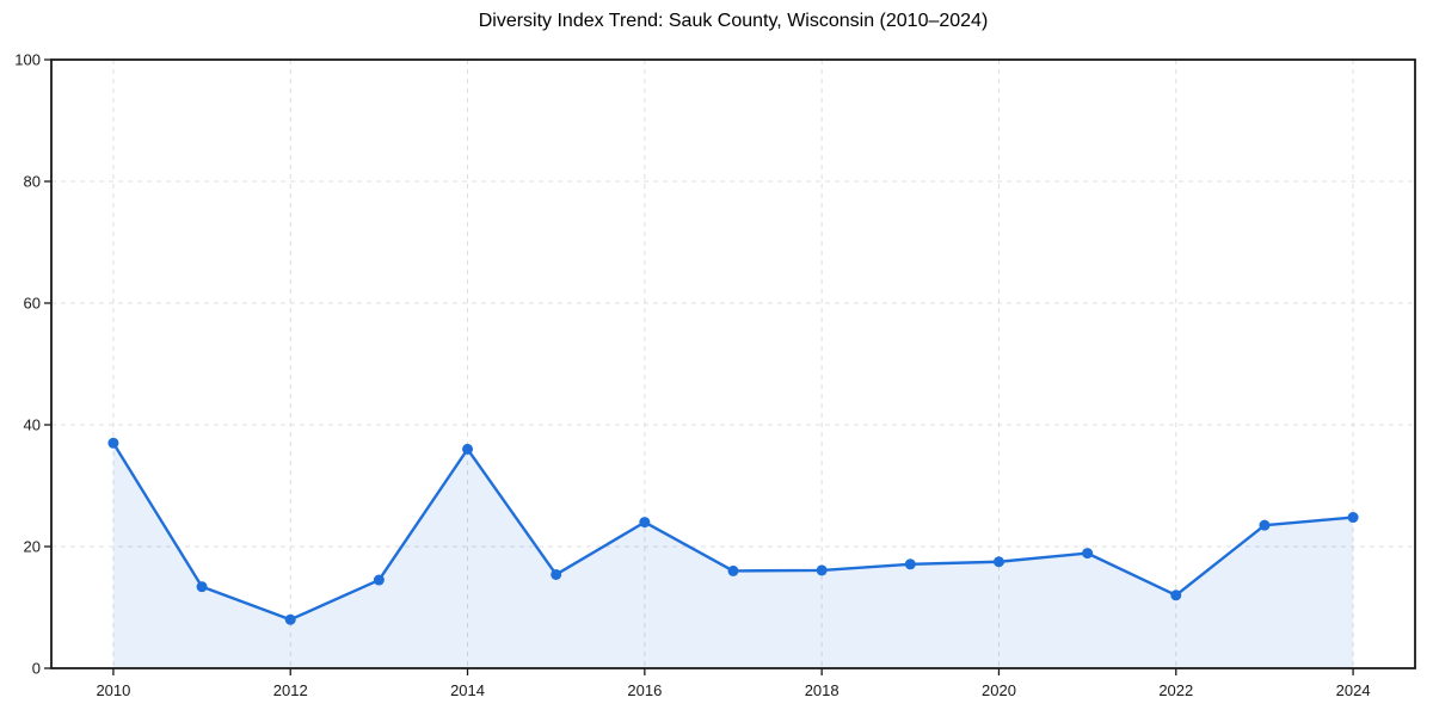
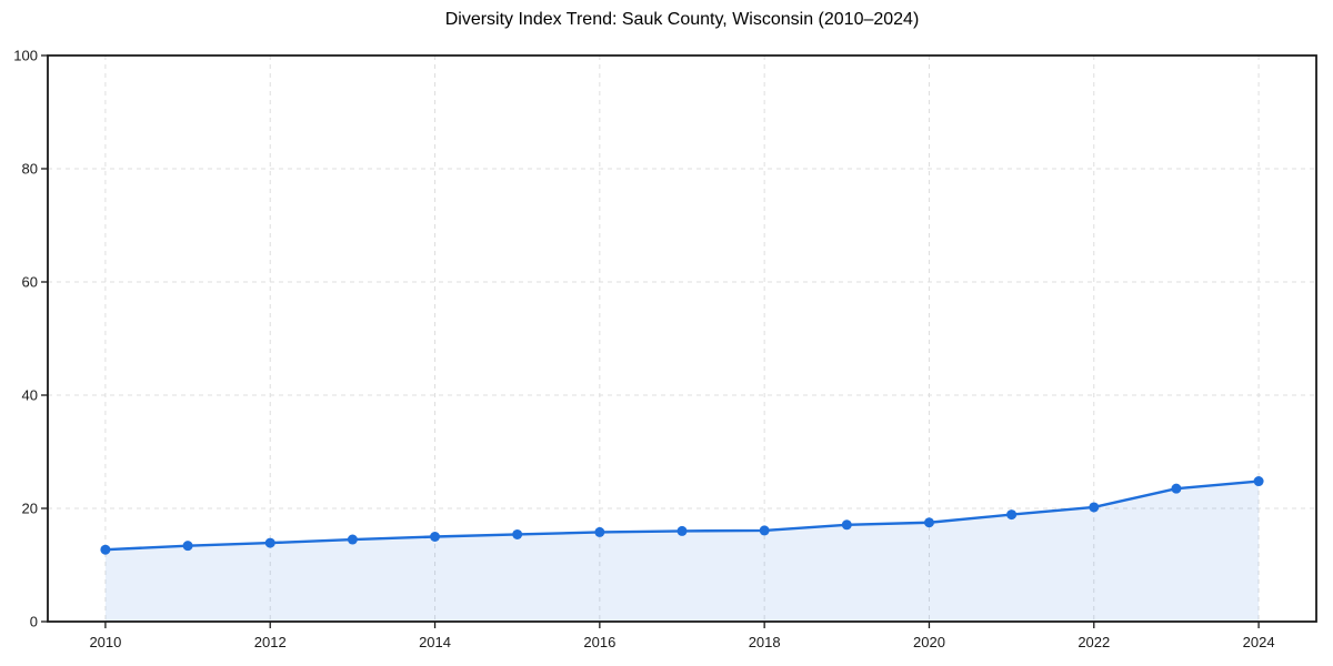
2010: 37 -> 13
2012: 8 -> 14
2014: 36 -> 15
2016: 24 -> 16
2022: 12 -> 20
